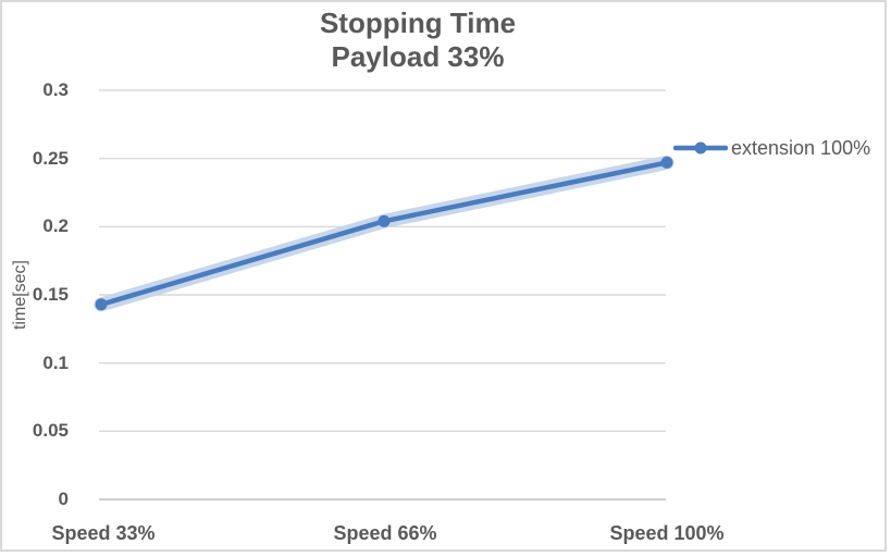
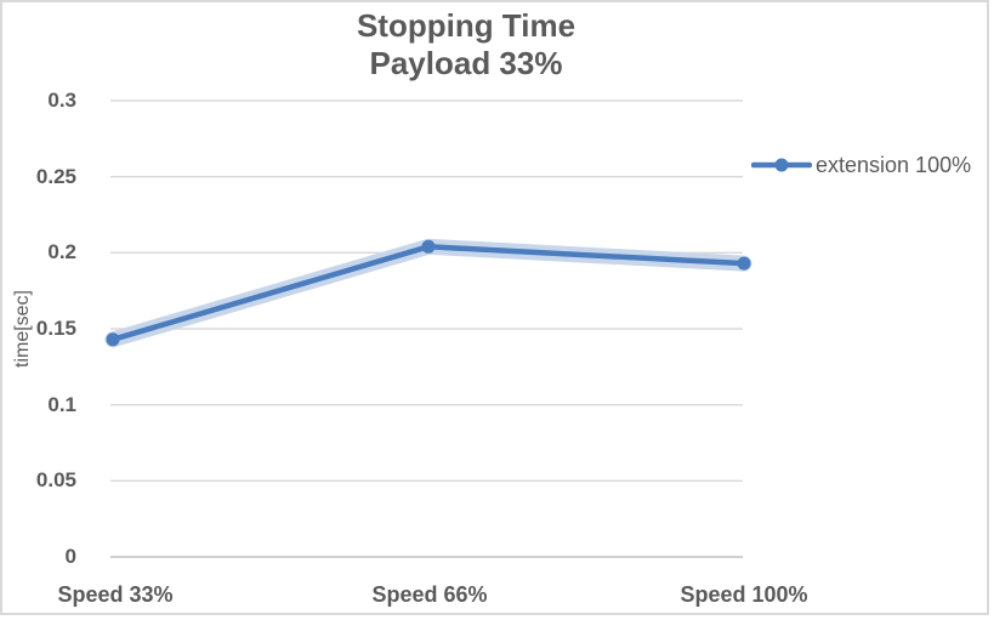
Speed 100%: 0.247 -> 0.193
